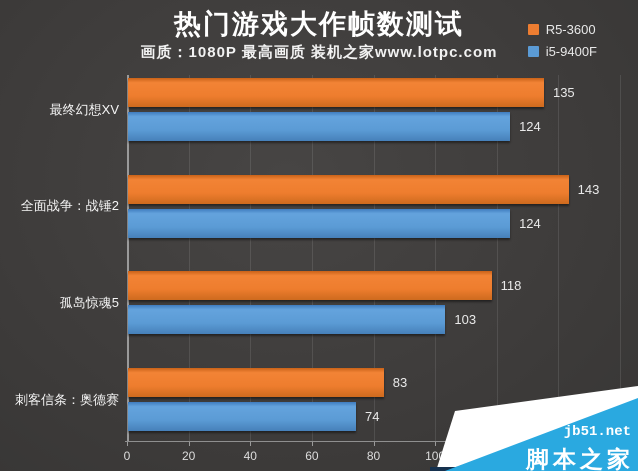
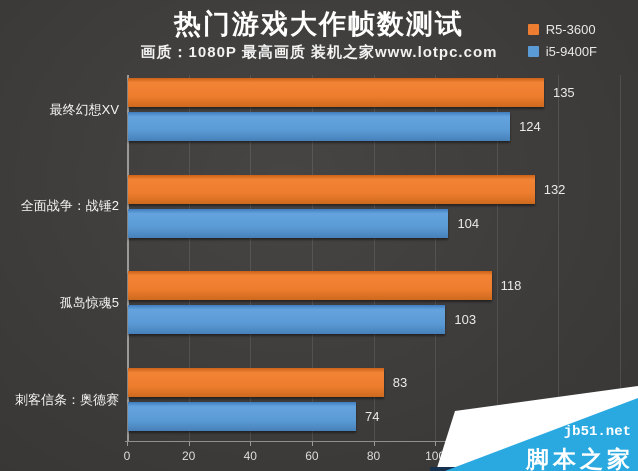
R5-3600/全面战争：战锤2: 143 -> 132
i5-9400F/全面战争：战锤2: 124 -> 104
